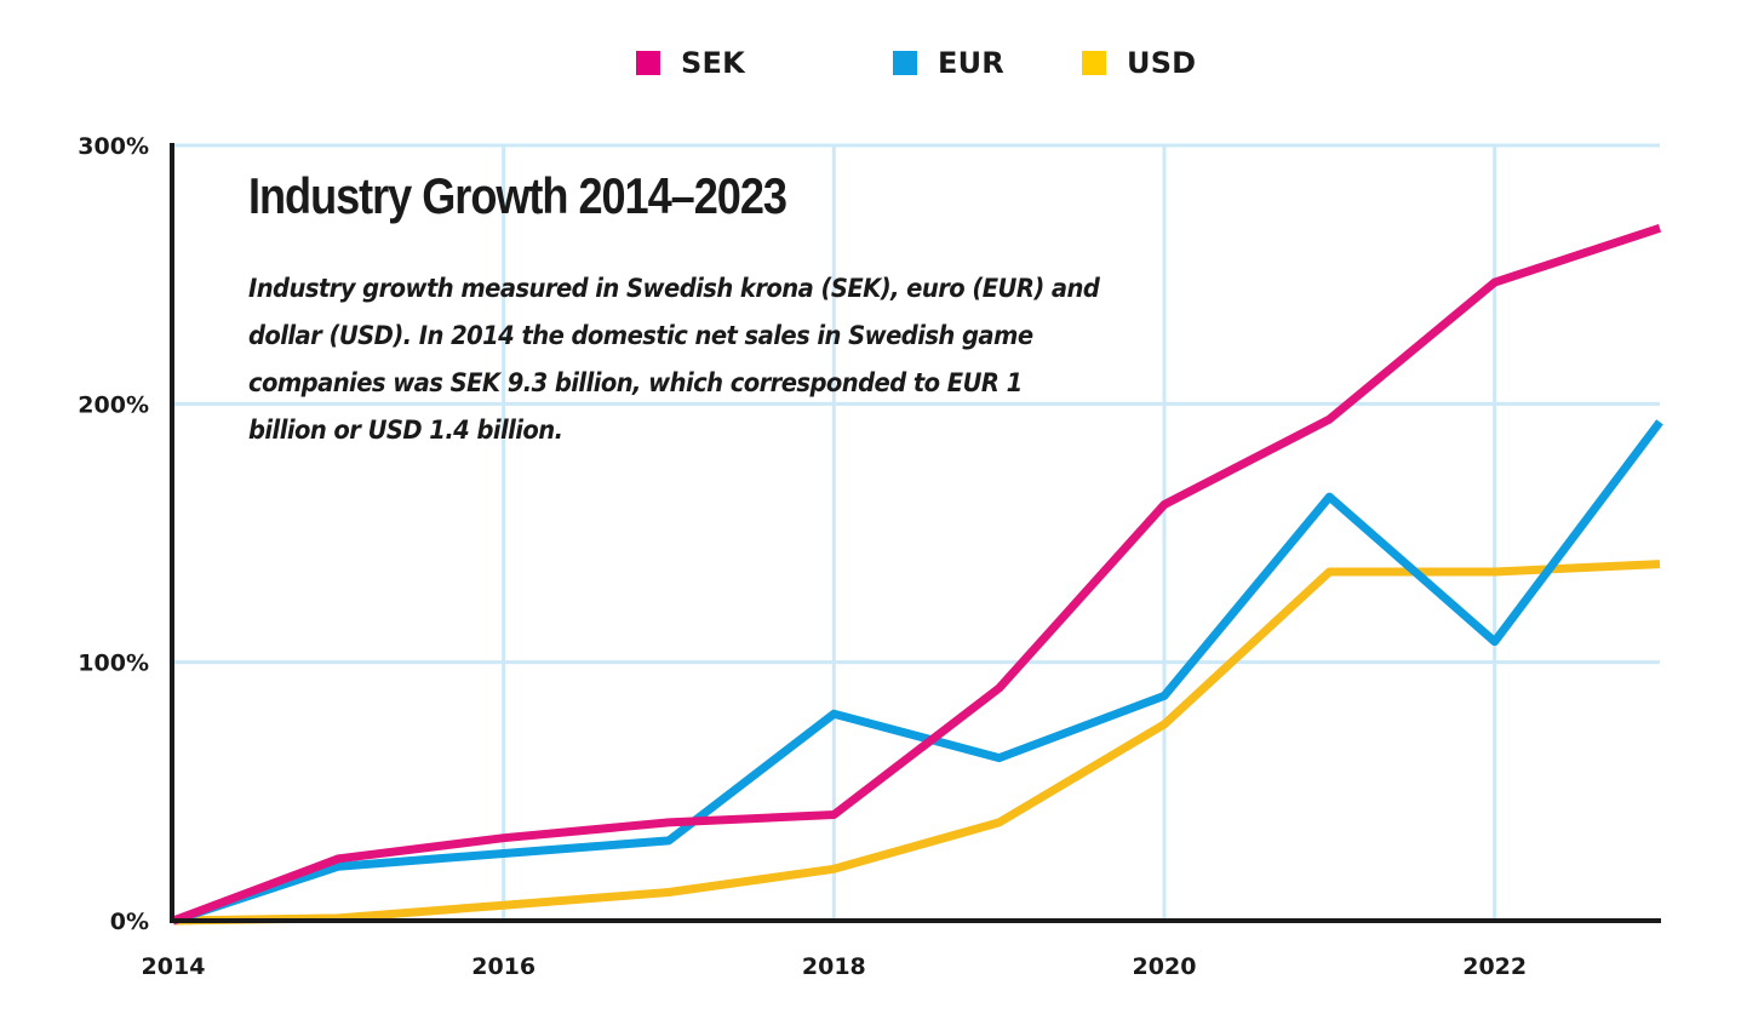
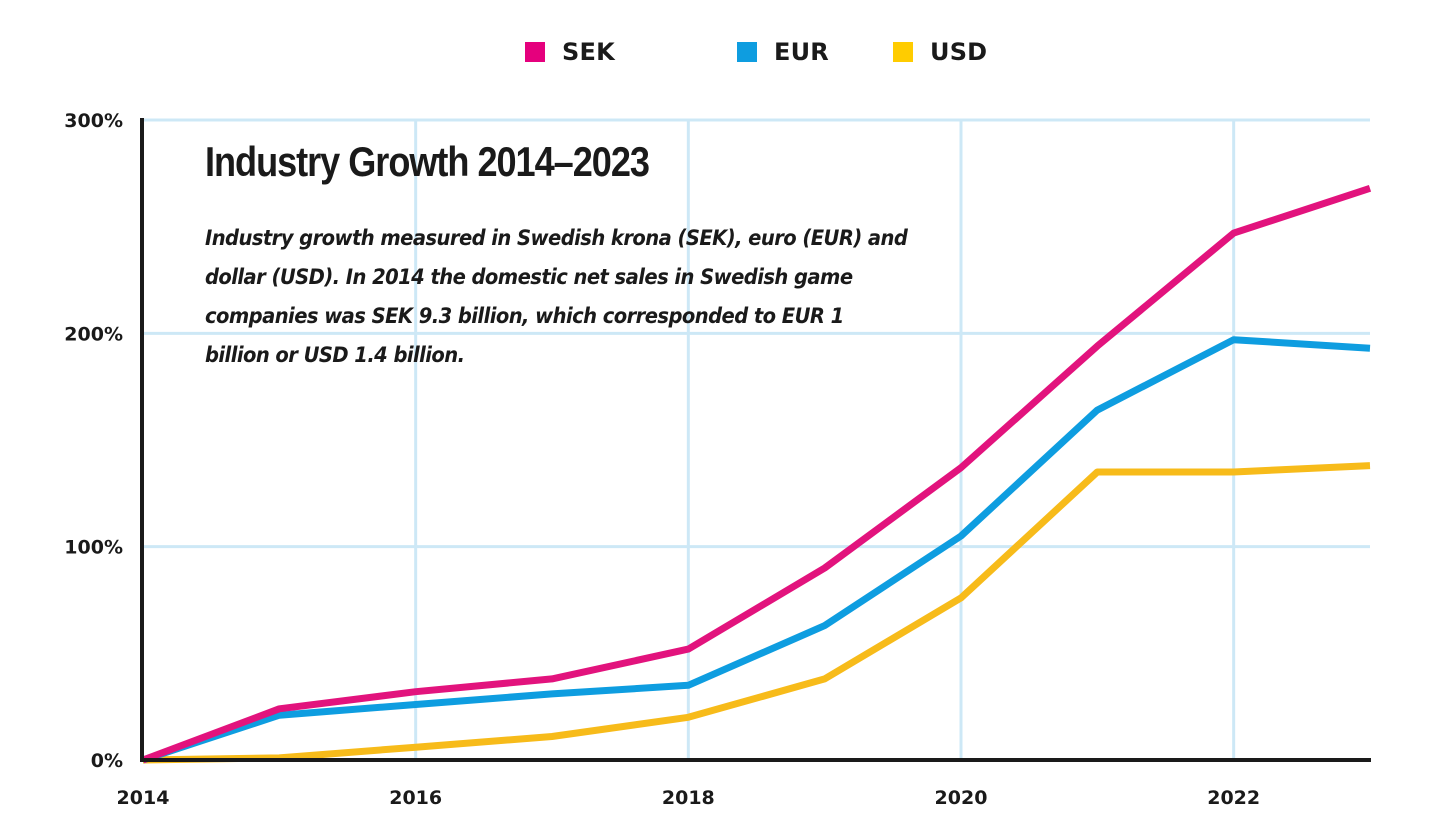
SEK/2018: 41% -> 52%
EUR/2018: 80% -> 35%
SEK/2020: 161% -> 137%
EUR/2020: 87% -> 105%
EUR/2022: 108% -> 197%
